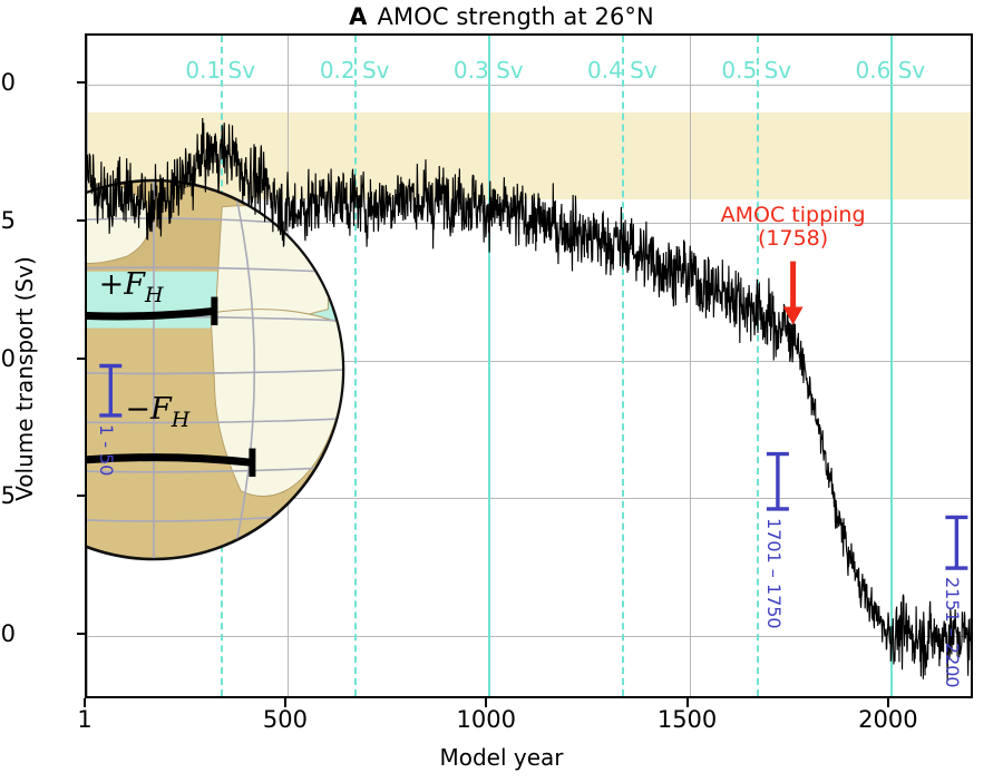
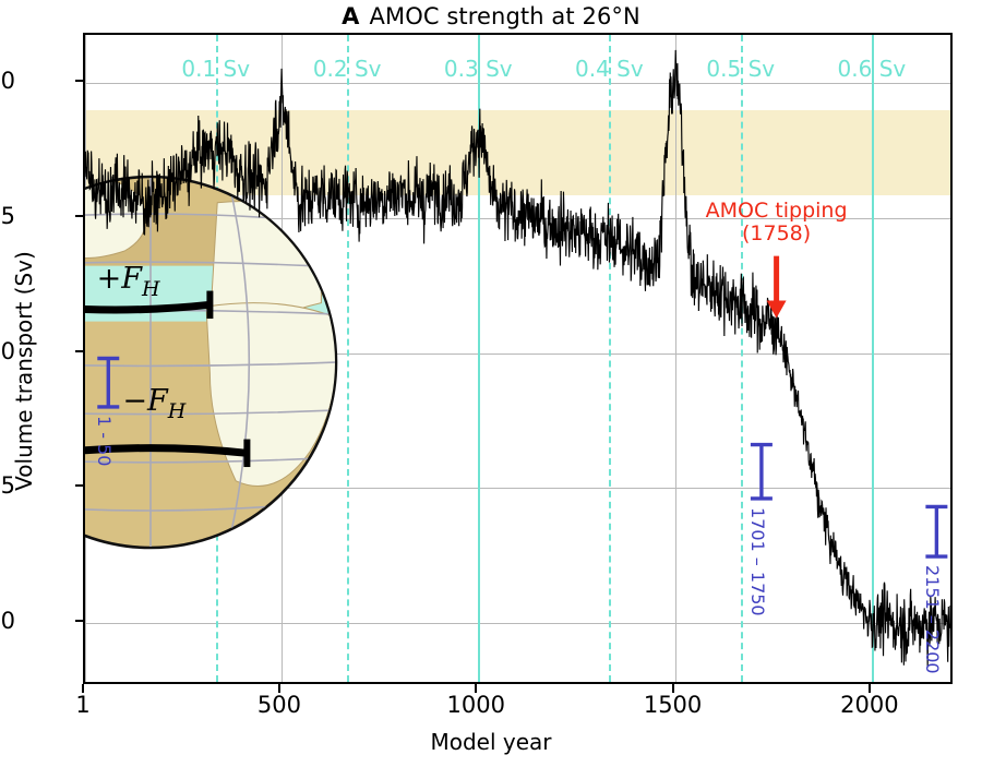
500: 15.4 -> 19.1
1000: 15.5 -> 18.1
1500: 13.1 -> 20.2
